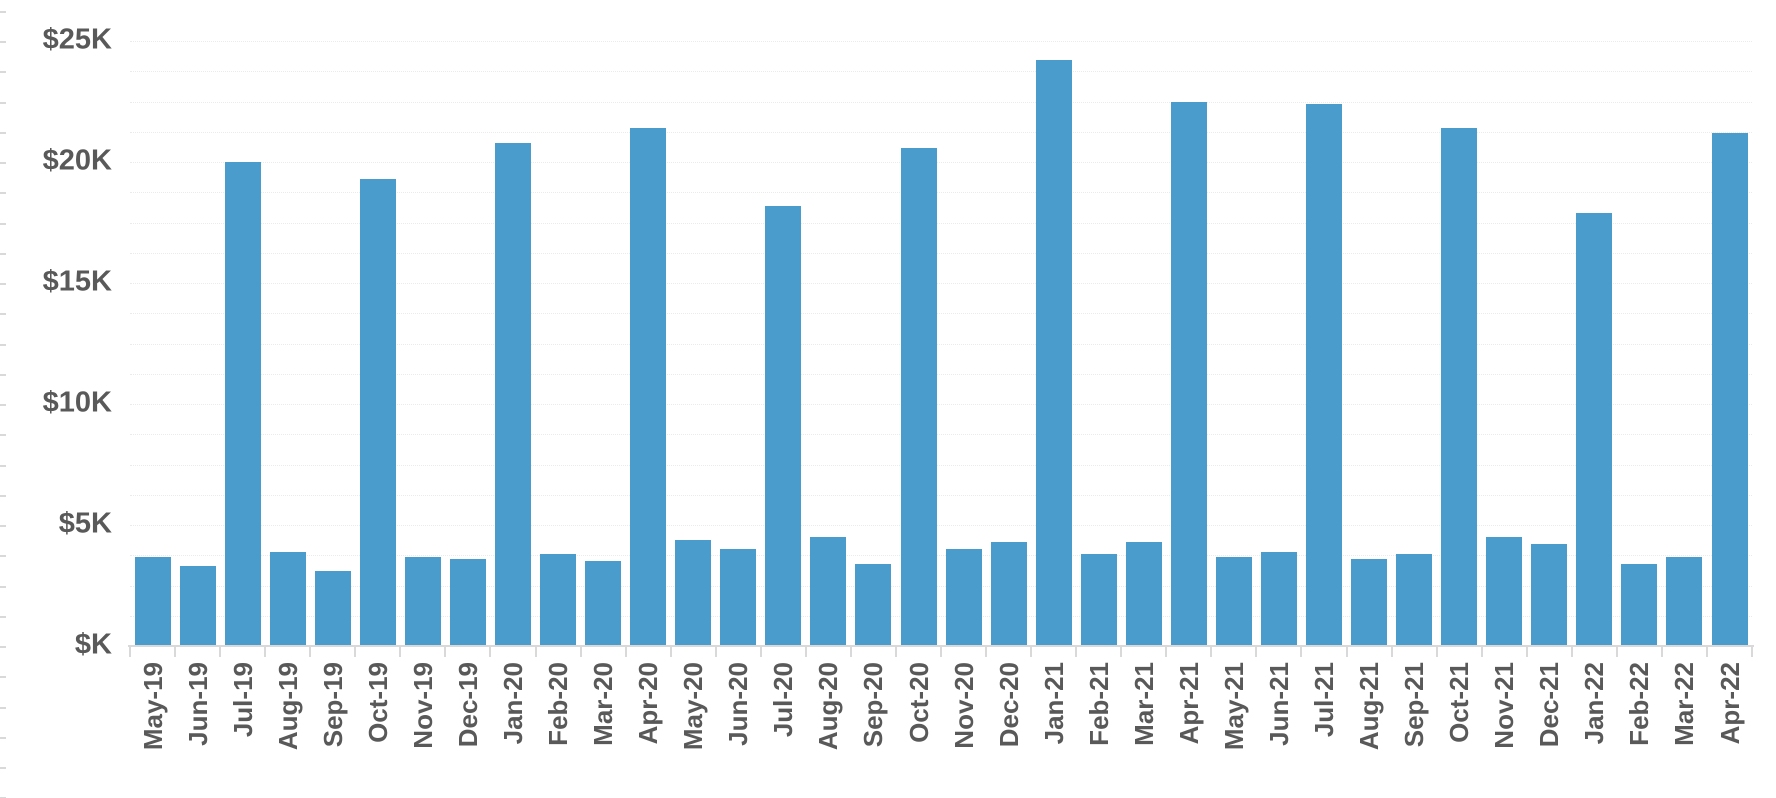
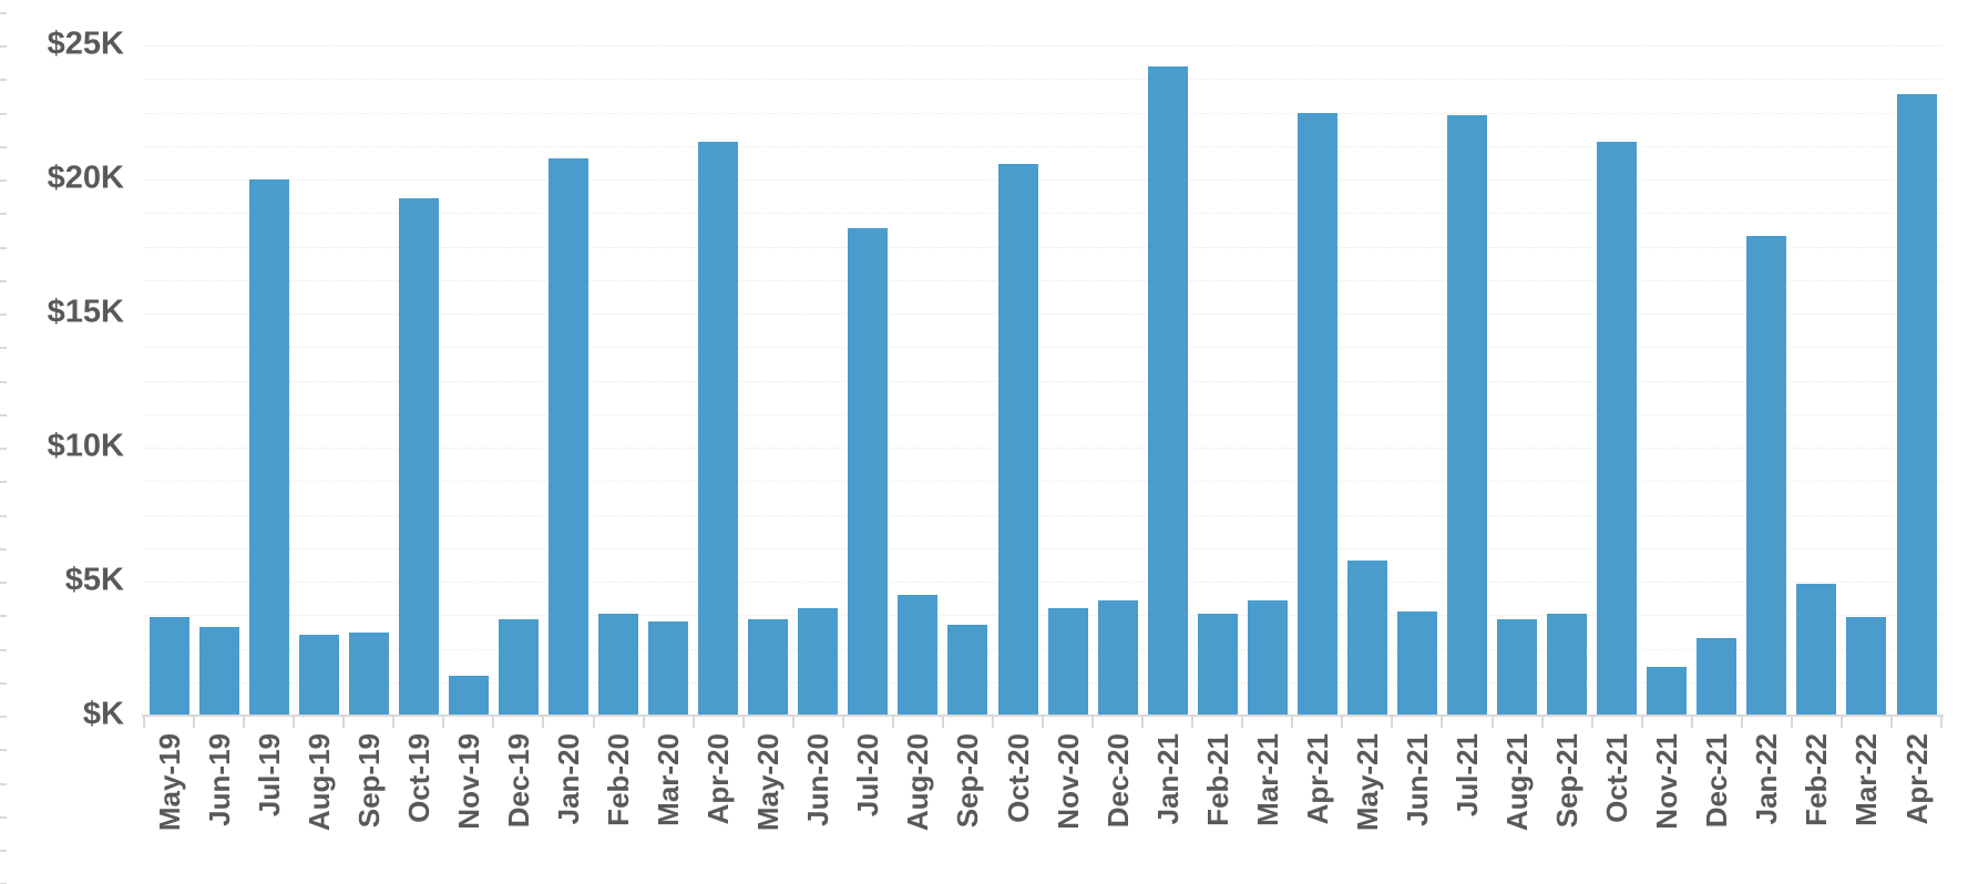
Aug-19: $3.9K -> $3.0K
Nov-19: $3.7K -> $1.5K
May-20: $4.4K -> $3.6K
May-21: $3.7K -> $5.8K
Nov-21: $4.5K -> $1.8K
Dec-21: $4.2K -> $2.9K
Feb-22: $3.4K -> $4.9K
Apr-22: $21.2K -> $23.2K
